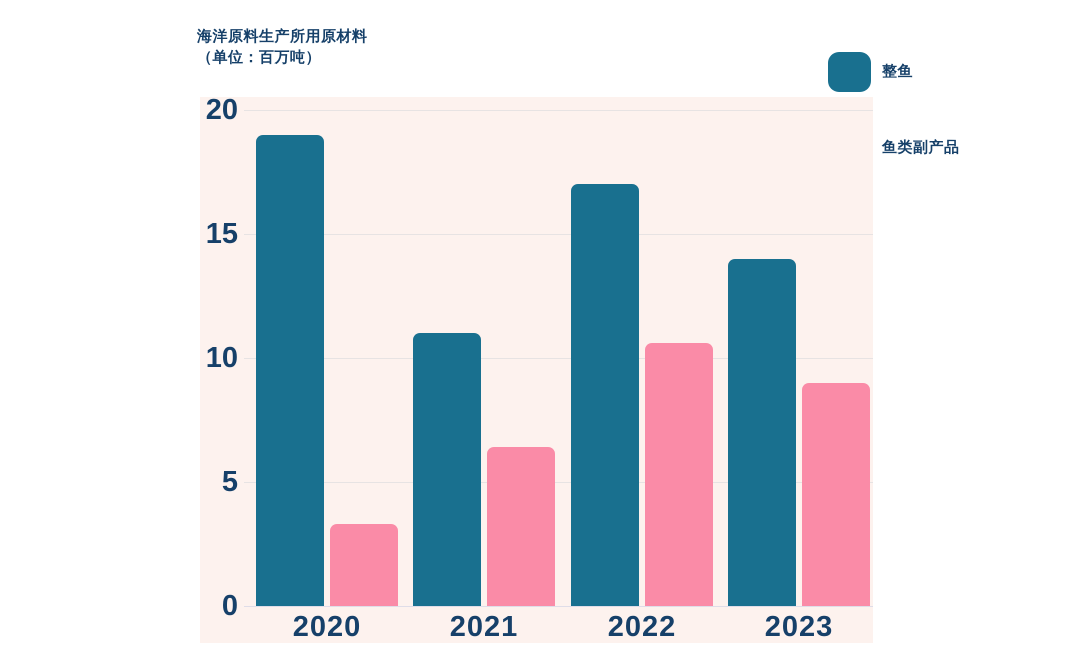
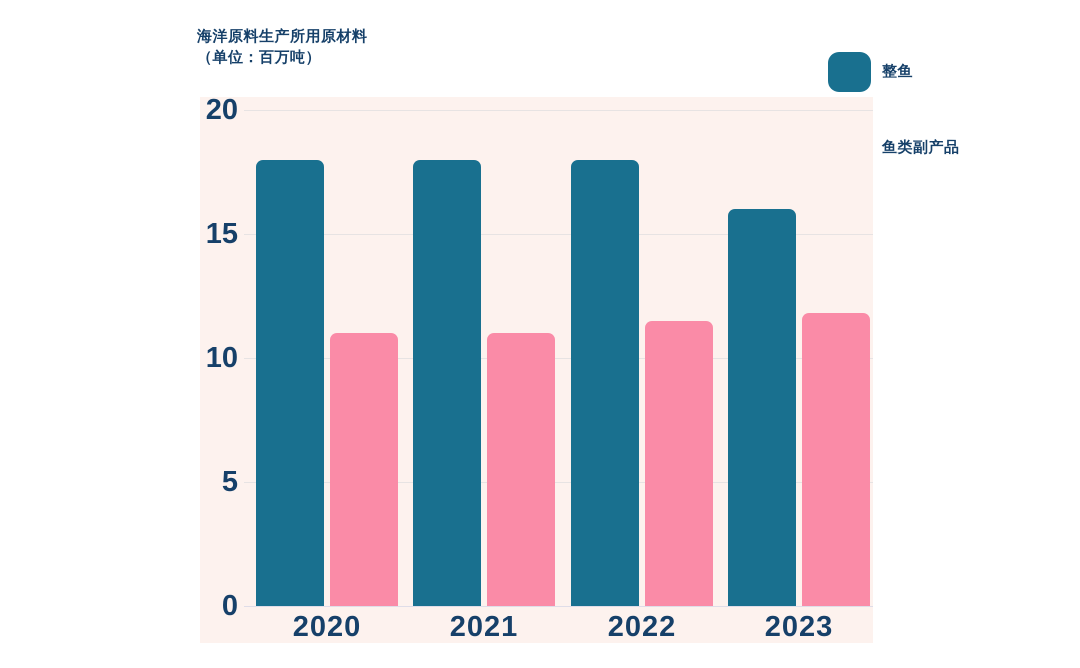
整鱼/2020: 19 -> 18
鱼类副产品/2020: 3.3 -> 11.0
整鱼/2021: 11 -> 18
鱼类副产品/2021: 6.4 -> 11.0
整鱼/2022: 17 -> 18
鱼类副产品/2022: 10.6 -> 11.5
整鱼/2023: 14 -> 16
鱼类副产品/2023: 9.0 -> 11.8
